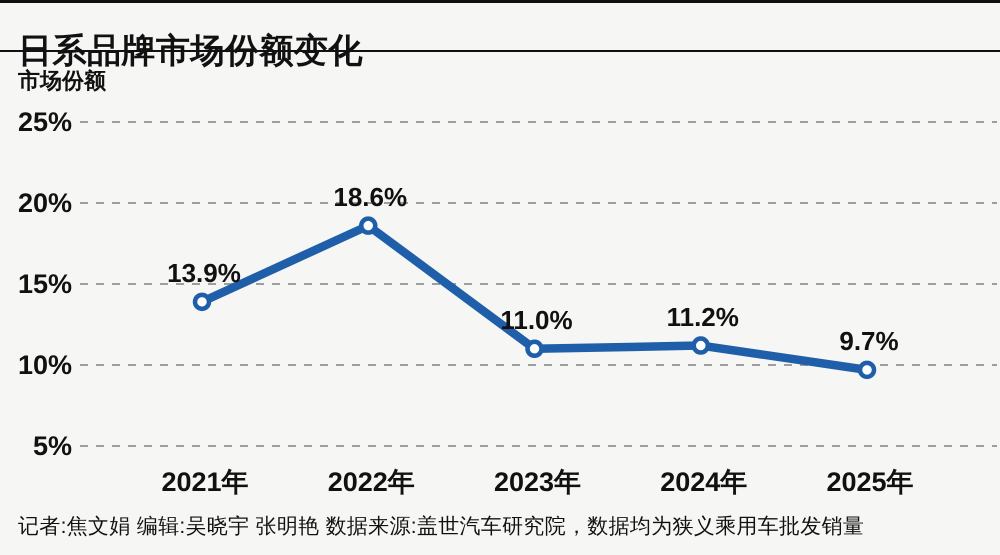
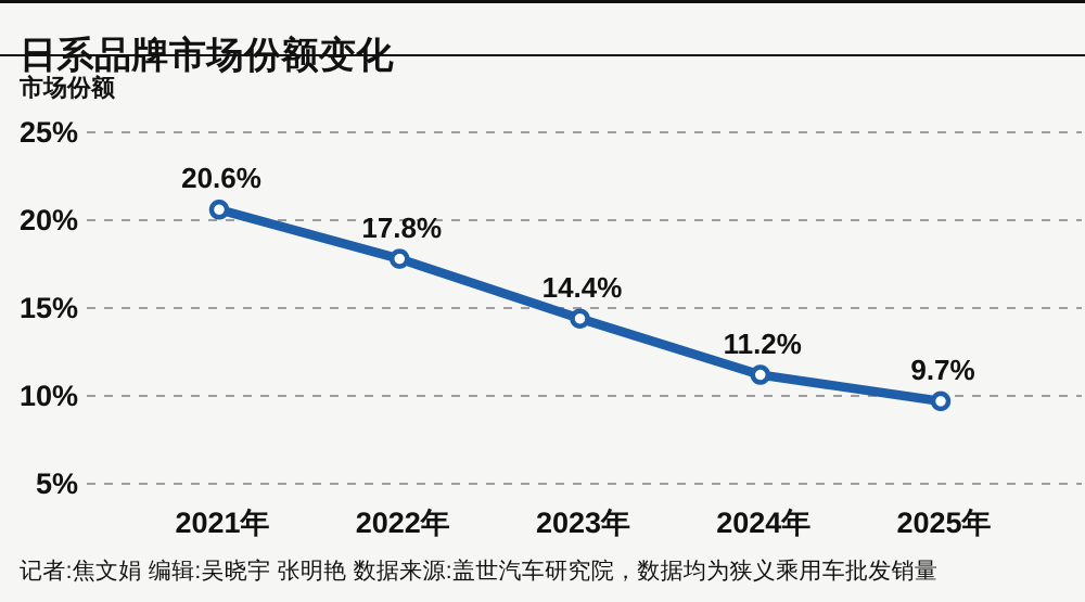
2021年: 13.9% -> 20.6%
2022年: 18.6% -> 17.8%
2023年: 11.0% -> 14.4%
